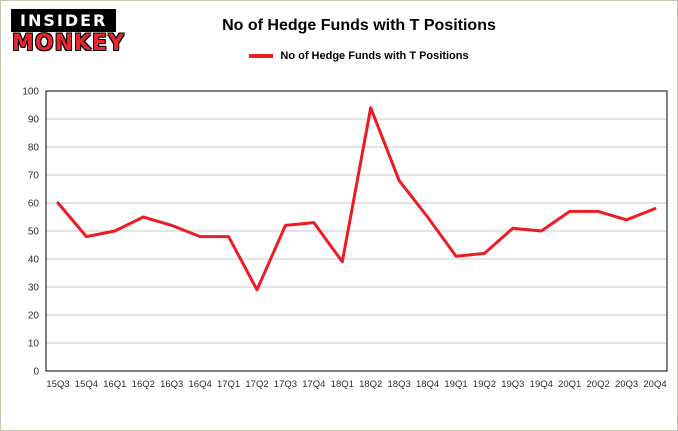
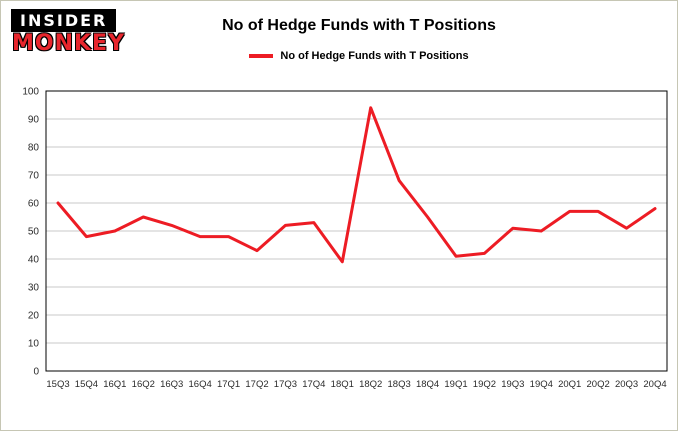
17Q2: 29 -> 43
20Q3: 54 -> 51
